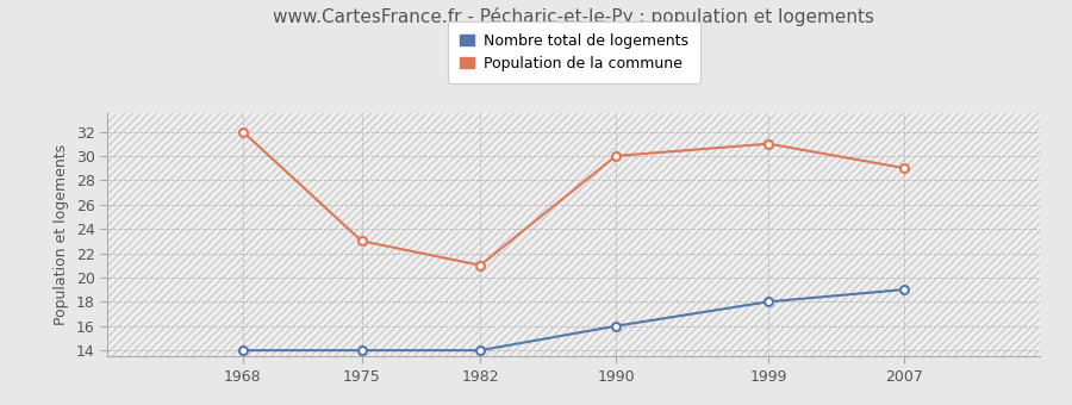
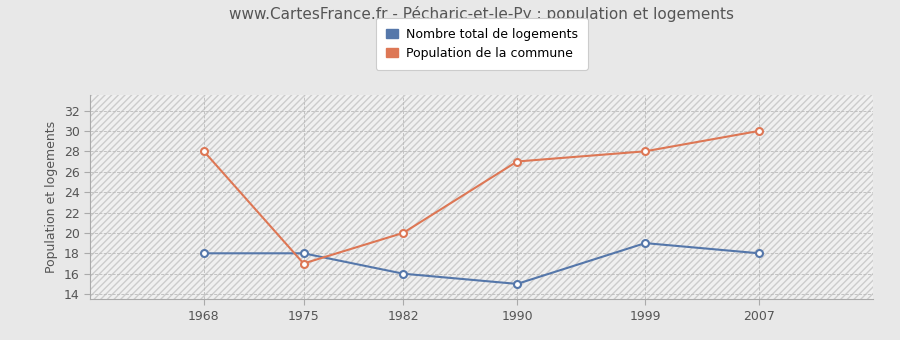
Nombre total de logements/1968: 14 -> 18
Population de la commune/1968: 32 -> 28
Nombre total de logements/1975: 14 -> 18
Population de la commune/1975: 23 -> 17
Nombre total de logements/1982: 14 -> 16
Population de la commune/1982: 21 -> 20
Nombre total de logements/1990: 16 -> 15
Population de la commune/1990: 30 -> 27
Nombre total de logements/1999: 18 -> 19
Population de la commune/1999: 31 -> 28
Nombre total de logements/2007: 19 -> 18
Population de la commune/2007: 29 -> 30
